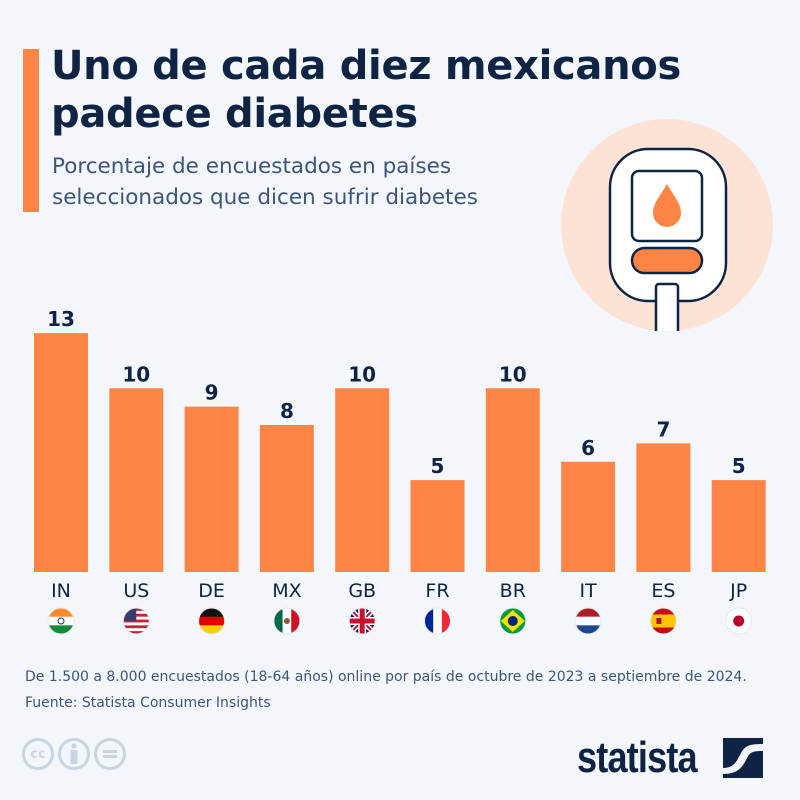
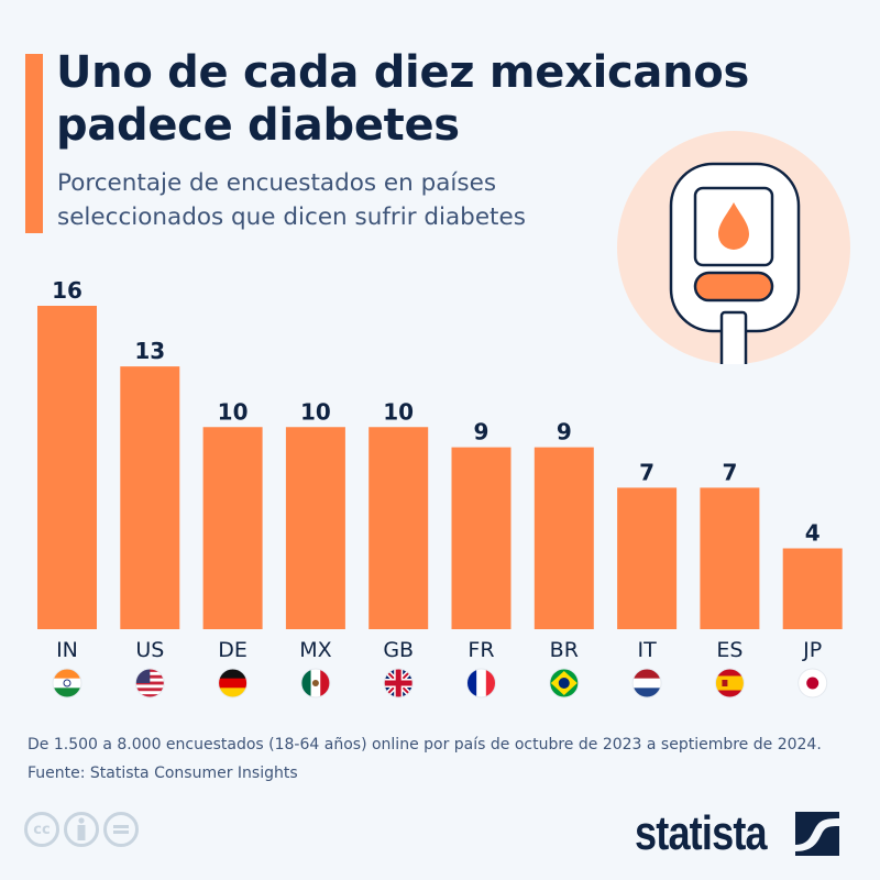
IN: 13 -> 16
US: 10 -> 13
DE: 9 -> 10
MX: 8 -> 10
FR: 5 -> 9
BR: 10 -> 9
IT: 6 -> 7
JP: 5 -> 4
